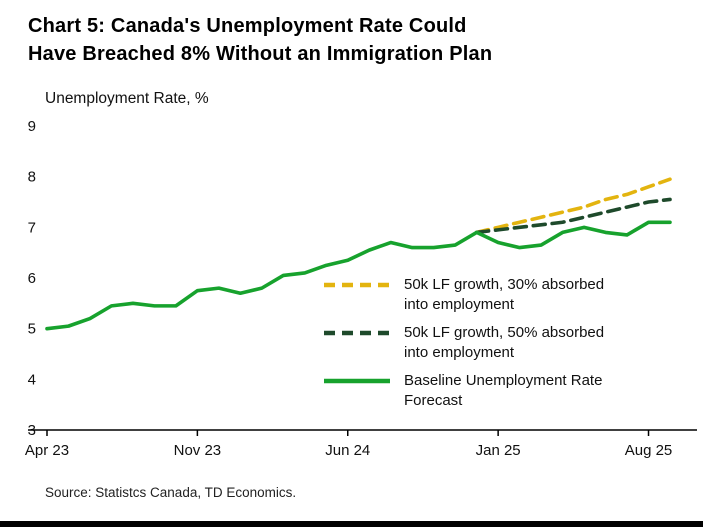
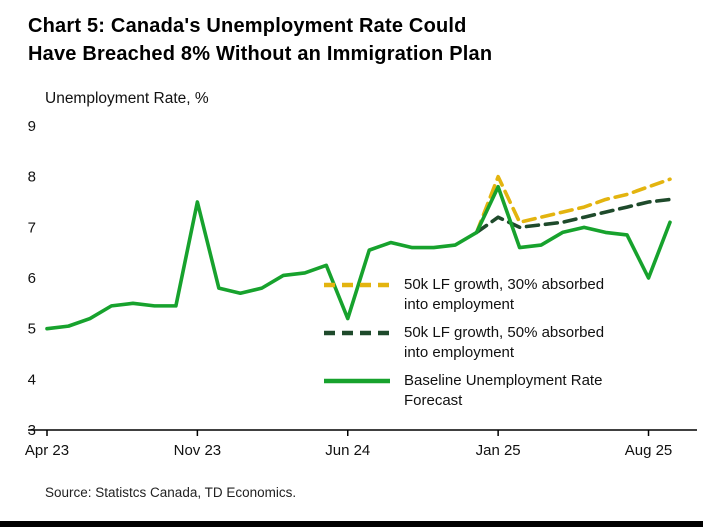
Baseline Unemployment Rate Forecast/Nov 23: 5.8 -> 7.5
Baseline Unemployment Rate Forecast/Jun 24: 6.3 -> 5.2
50k LF growth, 30% absorbed into employment/Jan 25: 7.0 -> 8.0
50k LF growth, 50% absorbed into employment/Jan 25: 7.0 -> 7.2
Baseline Unemployment Rate Forecast/Jan 25: 6.7 -> 7.8
Baseline Unemployment Rate Forecast/Aug 25: 7.1 -> 6.0
